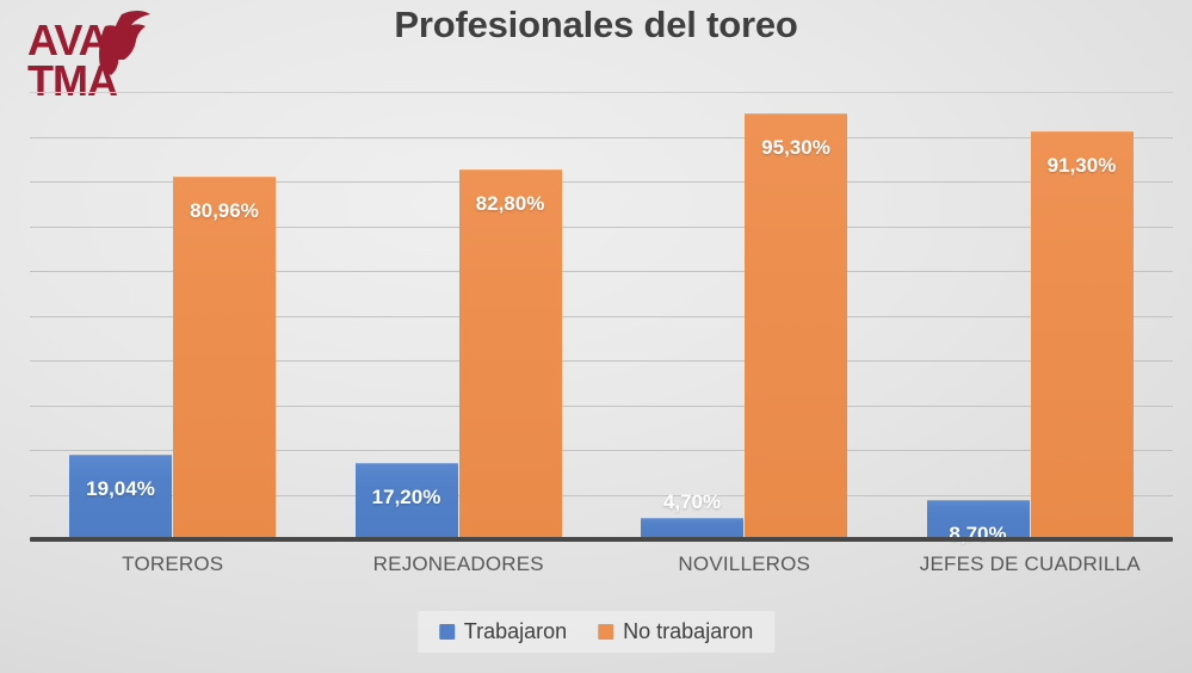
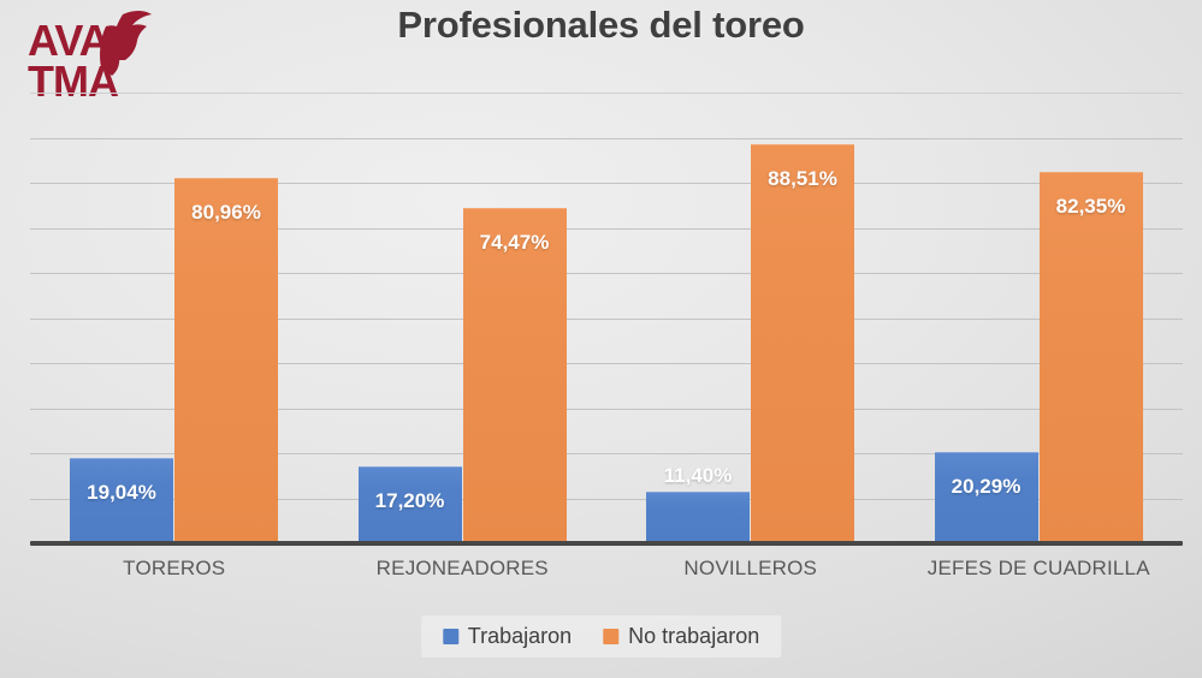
No trabajaron/REJONEADORES: 82,80% -> 74,47%
Trabajaron/NOVILLEROS: 4,70% -> 11,40%
No trabajaron/NOVILLEROS: 95,30% -> 88,51%
Trabajaron/JEFES DE CUADRILLA: 8,70% -> 20,29%
No trabajaron/JEFES DE CUADRILLA: 91,30% -> 82,35%
